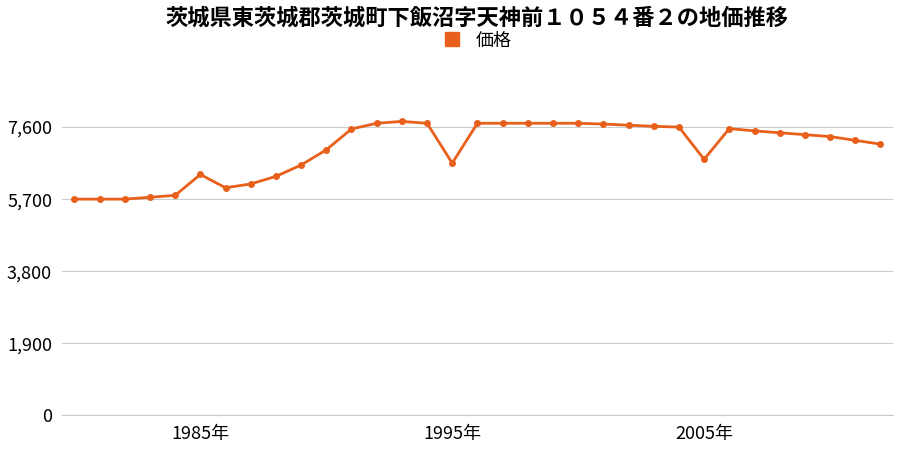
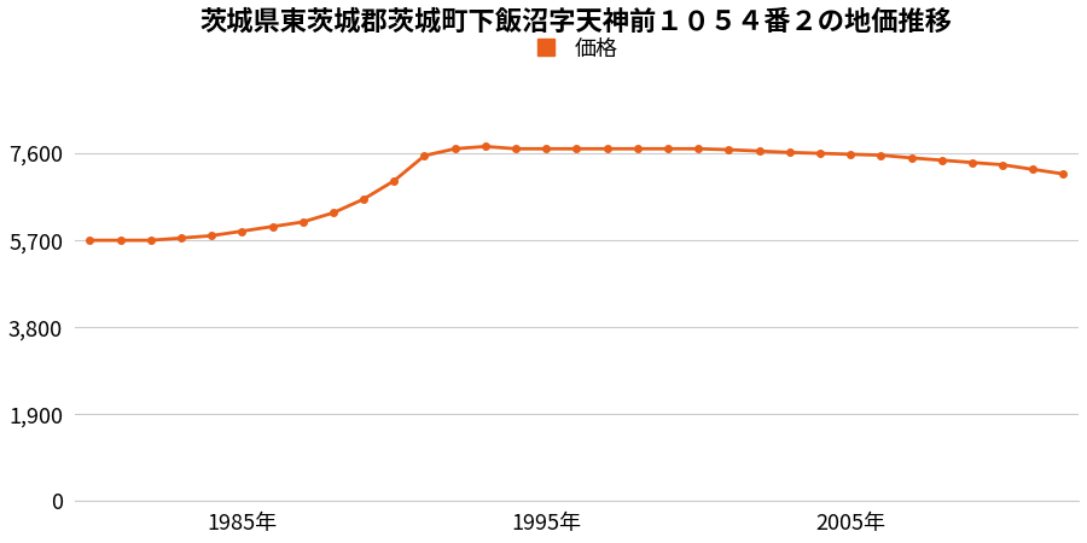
1985年: 6,350 -> 5,900
1995年: 6,650 -> 7,700
2005年: 6,750 -> 7,580
